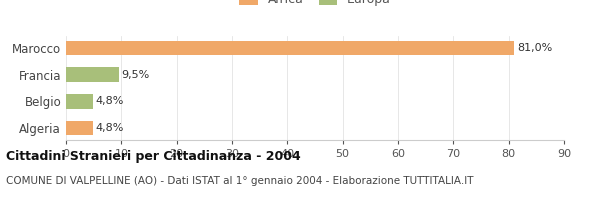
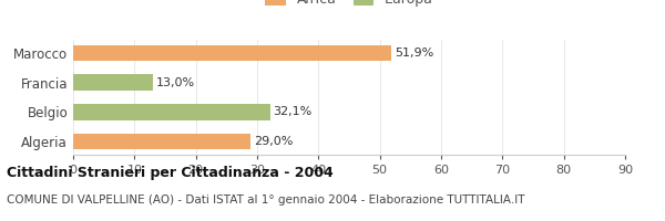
Marocco: 81,0% -> 51,9%
Francia: 9,5% -> 13,0%
Belgio: 4,8% -> 32,1%
Algeria: 4,8% -> 29,0%
